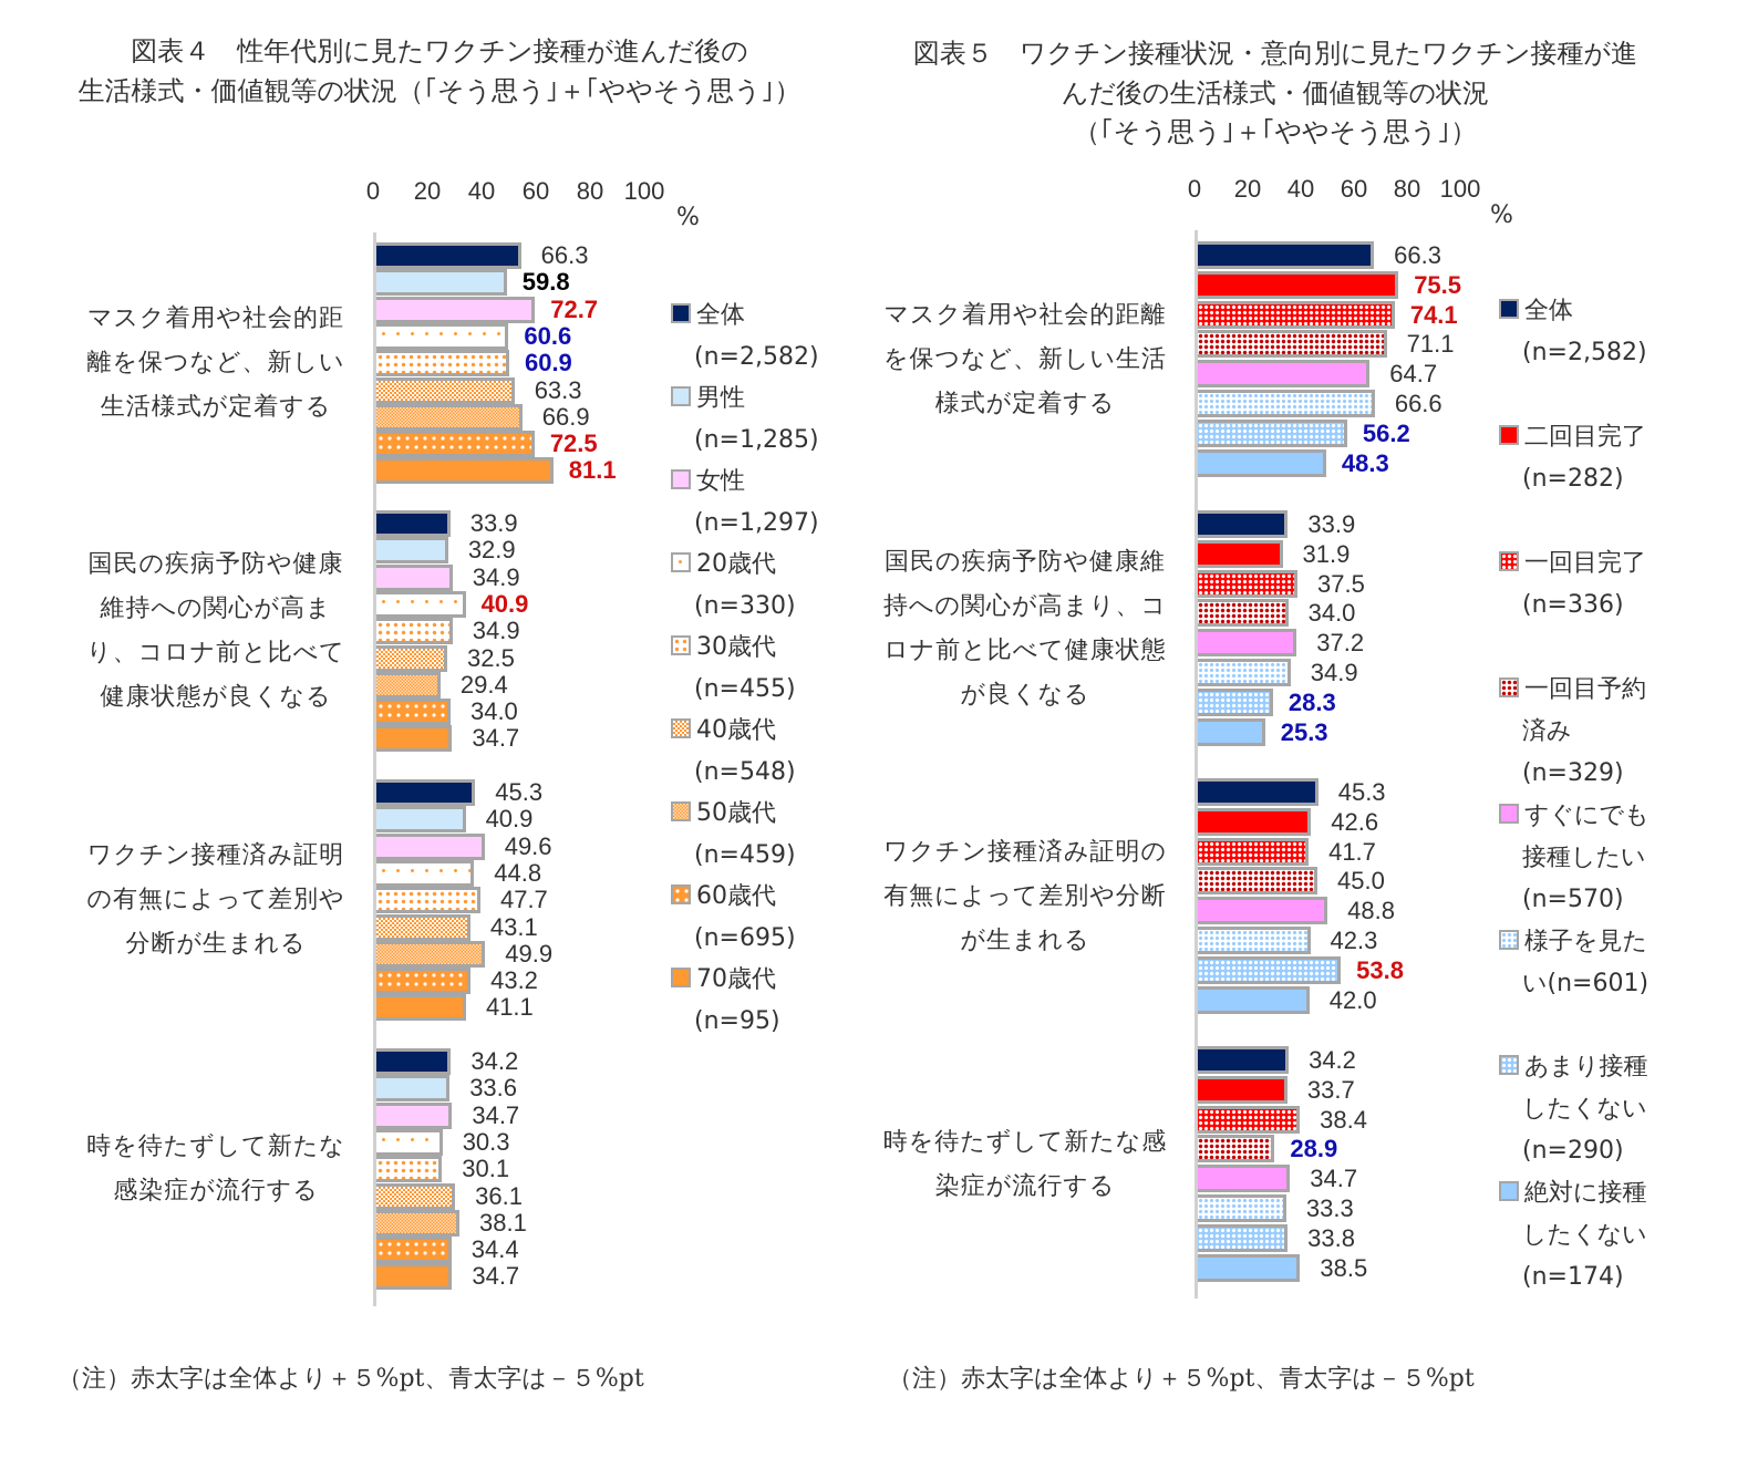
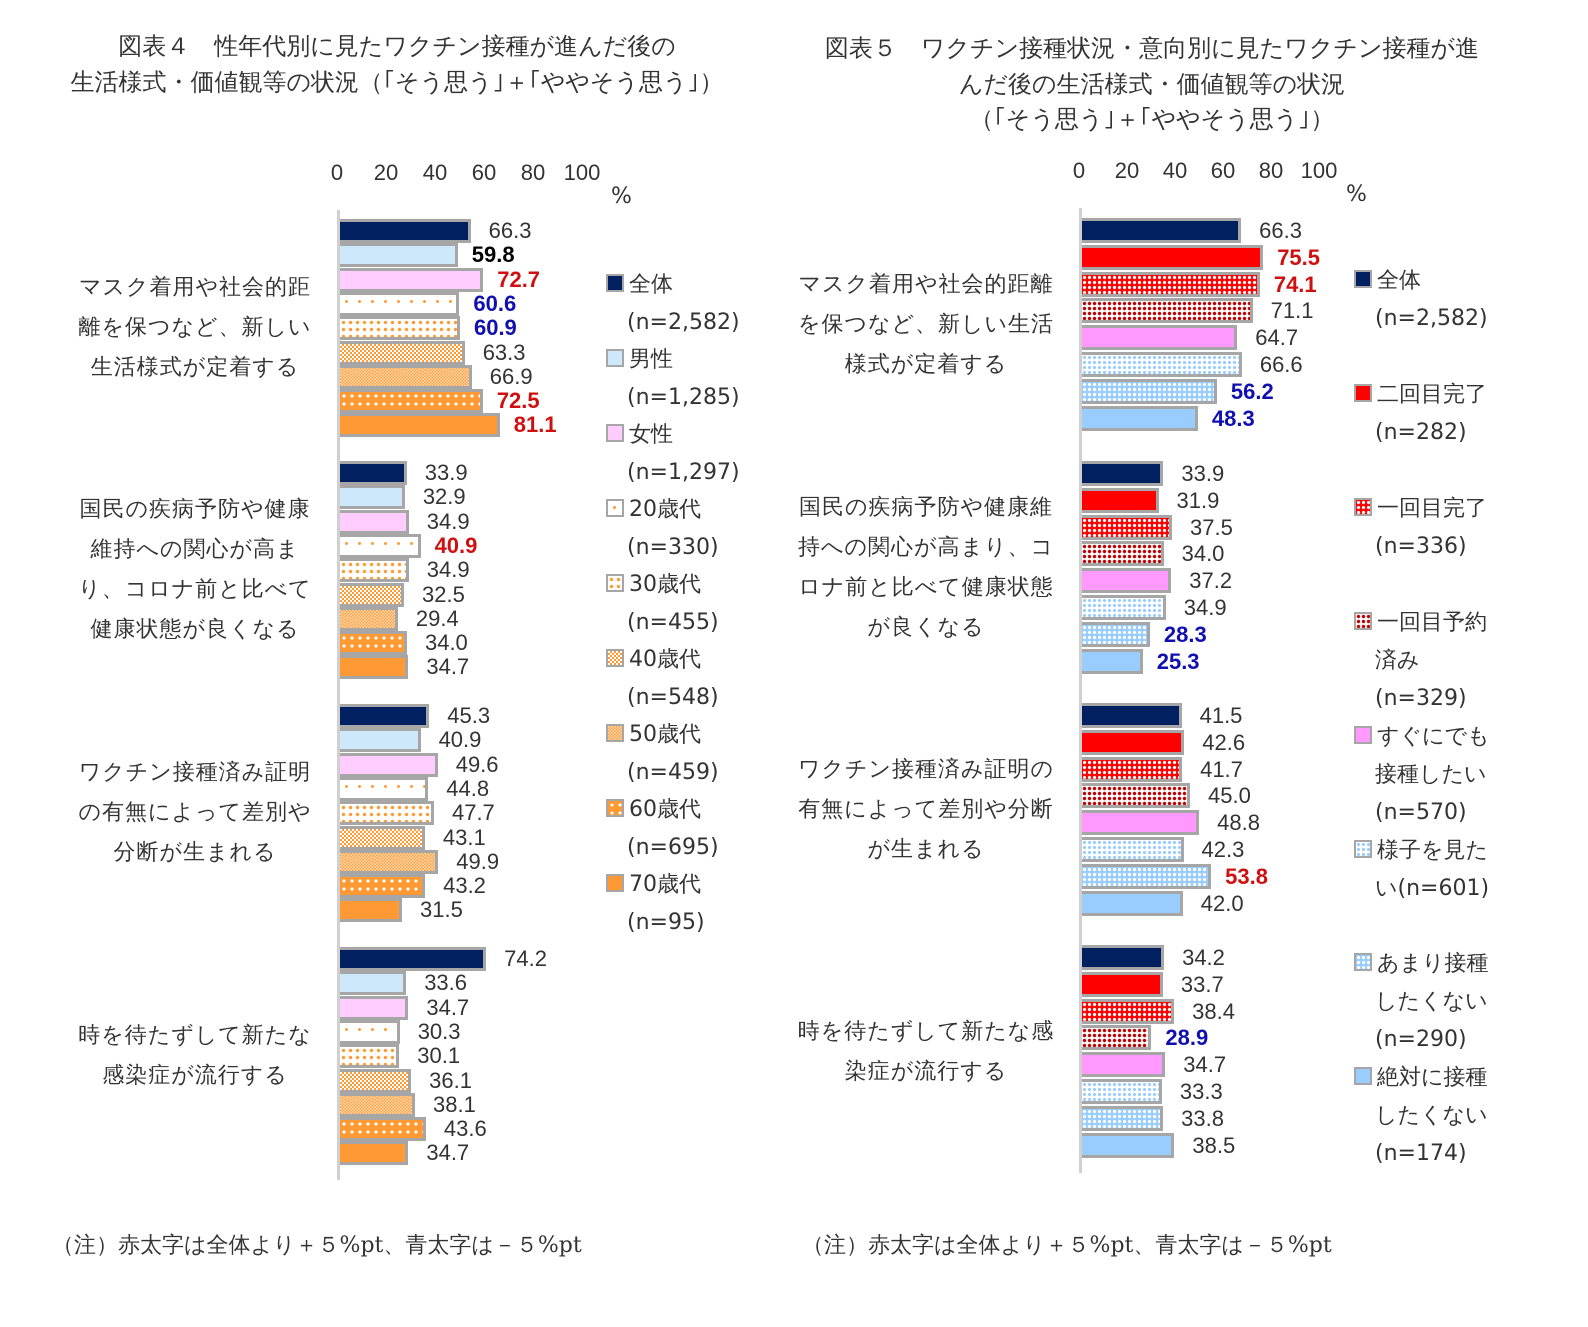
図表４ 性年代別に見たワクチン接種が進んだ後の生活様式・価値観等の状況（｢そう思う｣＋｢ややそう思う｣）/70歳代(n=95)/ワクチン接種済み証明の有無によって差別や分断が生まれる: 41.1 -> 31.5
図表４ 性年代別に見たワクチン接種が進んだ後の生活様式・価値観等の状況（｢そう思う｣＋｢ややそう思う｣）/全体(n=2,582)/時を待たずして新たな感染症が流行する: 34.2 -> 74.2
図表４ 性年代別に見たワクチン接種が進んだ後の生活様式・価値観等の状況（｢そう思う｣＋｢ややそう思う｣）/60歳代(n=695)/時を待たずして新たな感染症が流行する: 34.4 -> 43.6
図表５ ワクチン接種状況・意向別に見たワクチン接種が進んだ後の生活様式・価値観等の状況（｢そう思う｣＋｢ややそう思う｣）/全体(n=2,582)/ワクチン接種済み証明の有無によって差別や分断が生まれる: 45.3 -> 41.5
